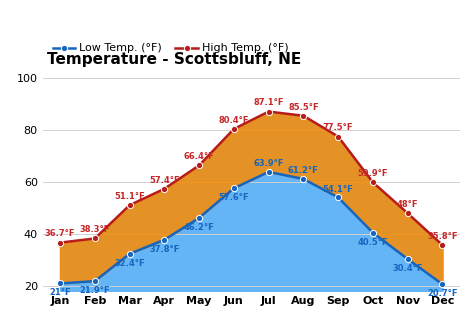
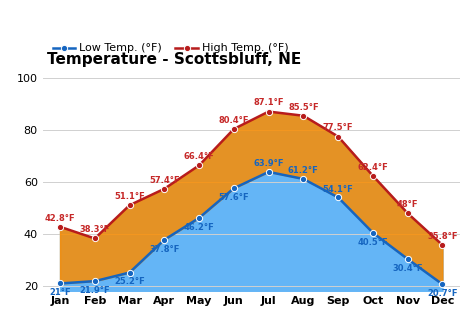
High Temp. (°F)/Jan: 36.7°F -> 42.8°F
Low Temp. (°F)/Mar: 32.4°F -> 25.2°F
High Temp. (°F)/Oct: 59.9°F -> 62.4°F
